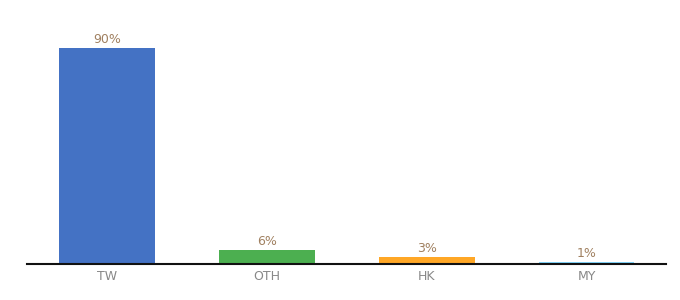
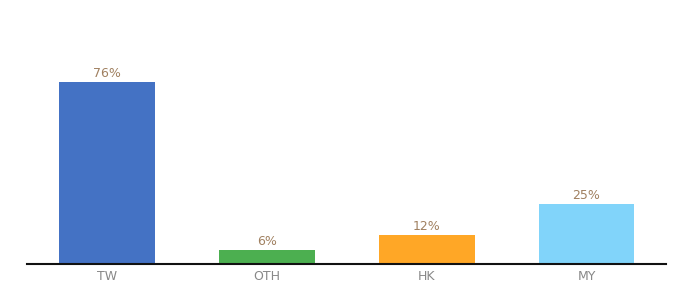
TW: 90% -> 76%
HK: 3% -> 12%
MY: 1% -> 25%
